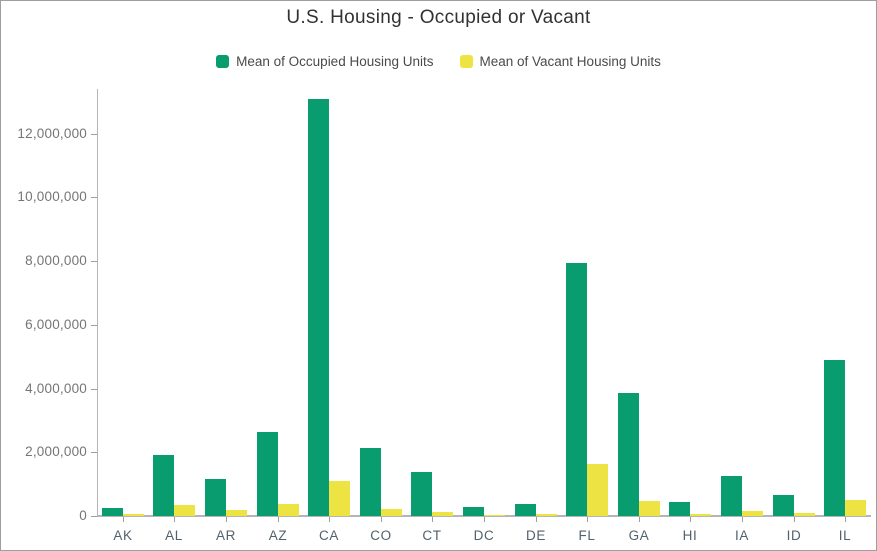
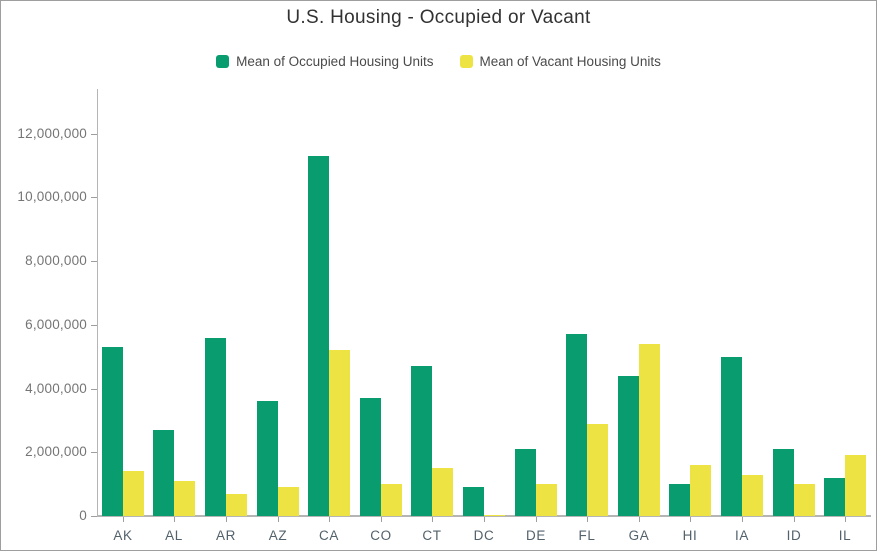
Mean of Occupied Housing Units/AK: 200000 -> 5300000
Mean of Vacant Housing Units/AK: 100000 -> 1400000
Mean of Occupied Housing Units/AL: 1900000 -> 2700000
Mean of Vacant Housing Units/AL: 400000 -> 1100000
Mean of Occupied Housing Units/AR: 1200000 -> 5600000
Mean of Vacant Housing Units/AR: 200000 -> 700000
Mean of Occupied Housing Units/AZ: 2600000 -> 3600000
Mean of Vacant Housing Units/AZ: 400000 -> 900000
Mean of Occupied Housing Units/CA: 13100000 -> 11300000
Mean of Vacant Housing Units/CA: 1100000 -> 5200000
Mean of Occupied Housing Units/CO: 2100000 -> 3700000
Mean of Vacant Housing Units/CO: 200000 -> 1000000
Mean of Occupied Housing Units/CT: 1400000 -> 4700000
Mean of Vacant Housing Units/CT: 100000 -> 1500000
Mean of Occupied Housing Units/DC: 300000 -> 900000
Mean of Occupied Housing Units/DE: 400000 -> 2100000
Mean of Vacant Housing Units/DE: 100000 -> 1000000
Mean of Occupied Housing Units/FL: 8000000 -> 5700000
Mean of Vacant Housing Units/FL: 1600000 -> 2900000
Mean of Occupied Housing Units/GA: 3800000 -> 4400000
Mean of Vacant Housing Units/GA: 500000 -> 5400000
Mean of Occupied Housing Units/HI: 400000 -> 1000000
Mean of Vacant Housing Units/HI: 100000 -> 1600000
Mean of Occupied Housing Units/IA: 1300000 -> 5000000
Mean of Vacant Housing Units/IA: 200000 -> 1300000
Mean of Occupied Housing Units/ID: 600000 -> 2100000
Mean of Vacant Housing Units/ID: 100000 -> 1000000
Mean of Occupied Housing Units/IL: 4900000 -> 1200000
Mean of Vacant Housing Units/IL: 500000 -> 1900000
